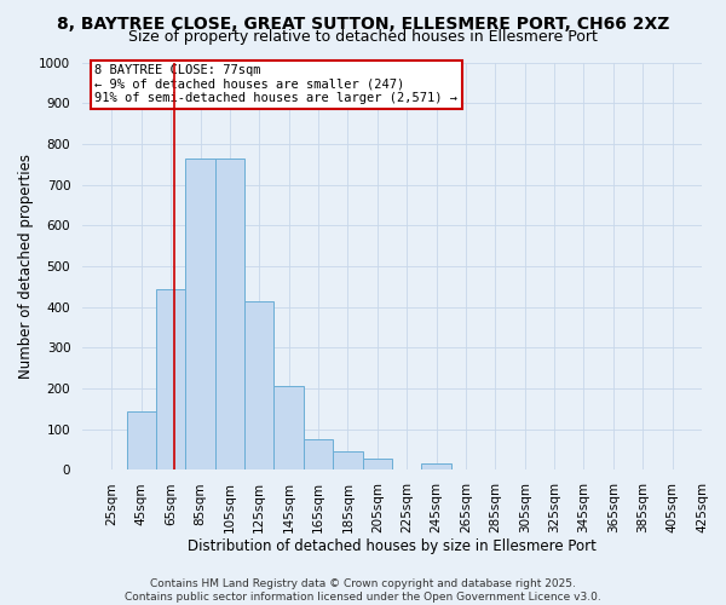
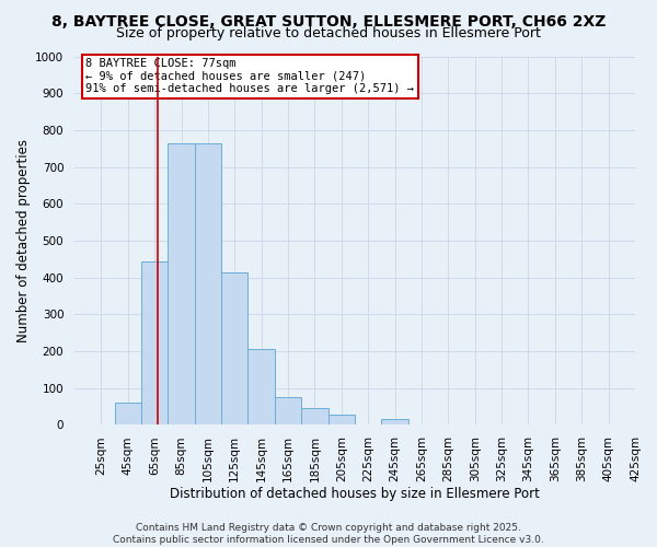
45sqm: 145 -> 60
